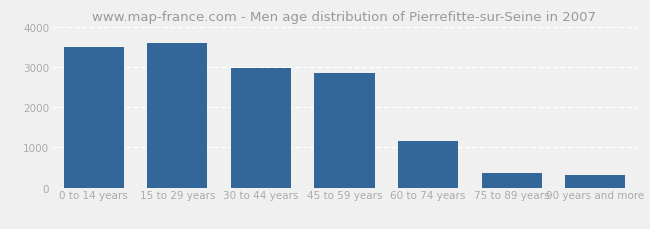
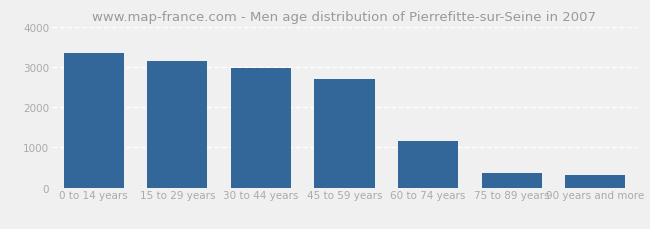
0 to 14 years: 3500 -> 3340
15 to 29 years: 3600 -> 3140
45 to 59 years: 2850 -> 2690
